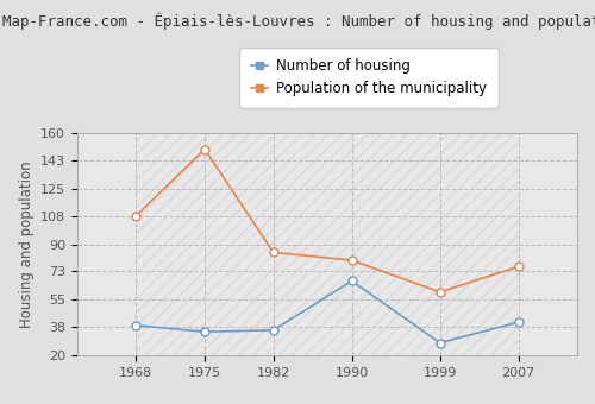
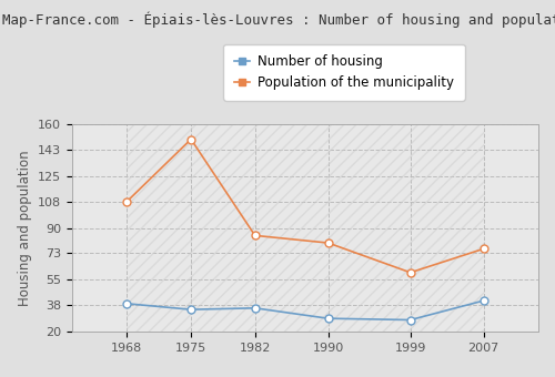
Number of housing/1990: 67 -> 29
